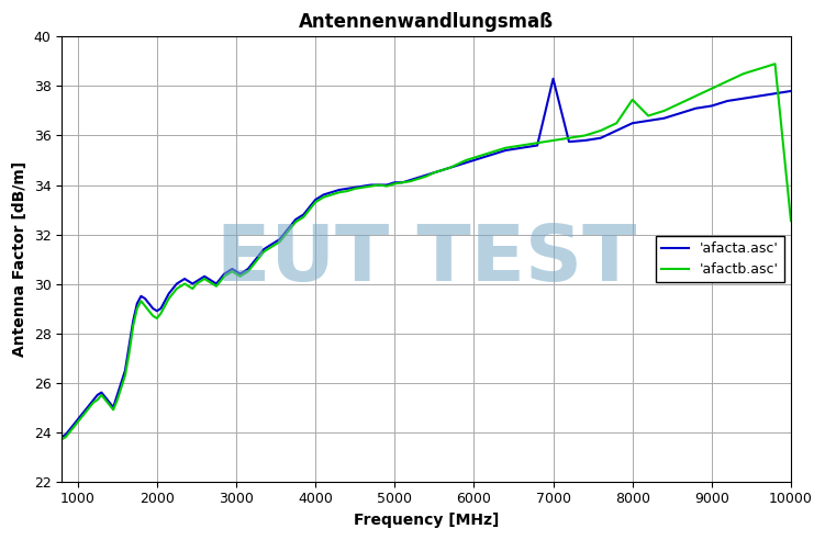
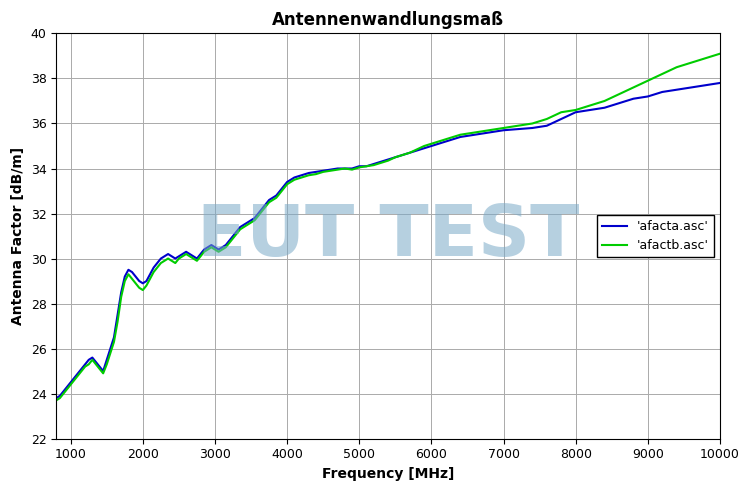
'afacta.asc'/7000: 38.30 -> 35.70
'afactb.asc'/8000: 37.45 -> 36.60
'afactb.asc'/10000: 32.55 -> 39.10
